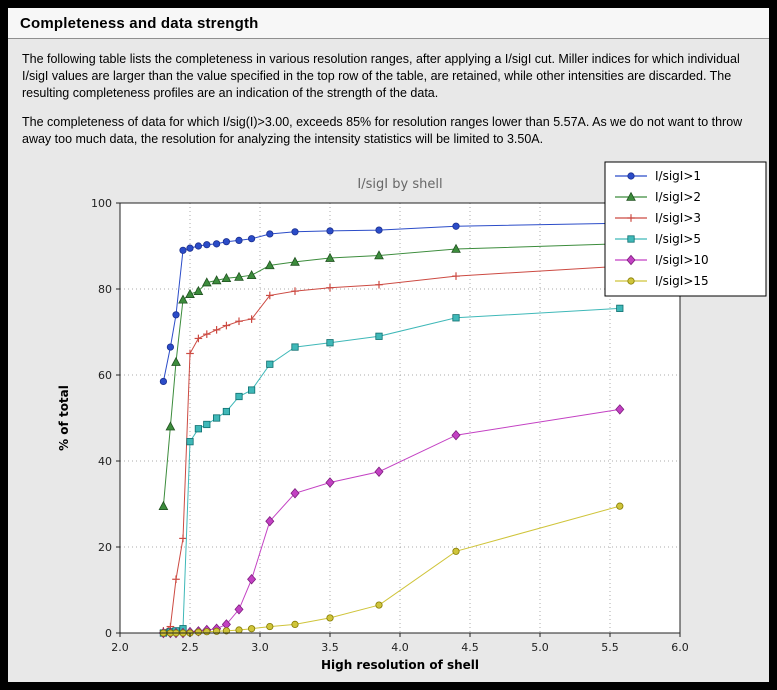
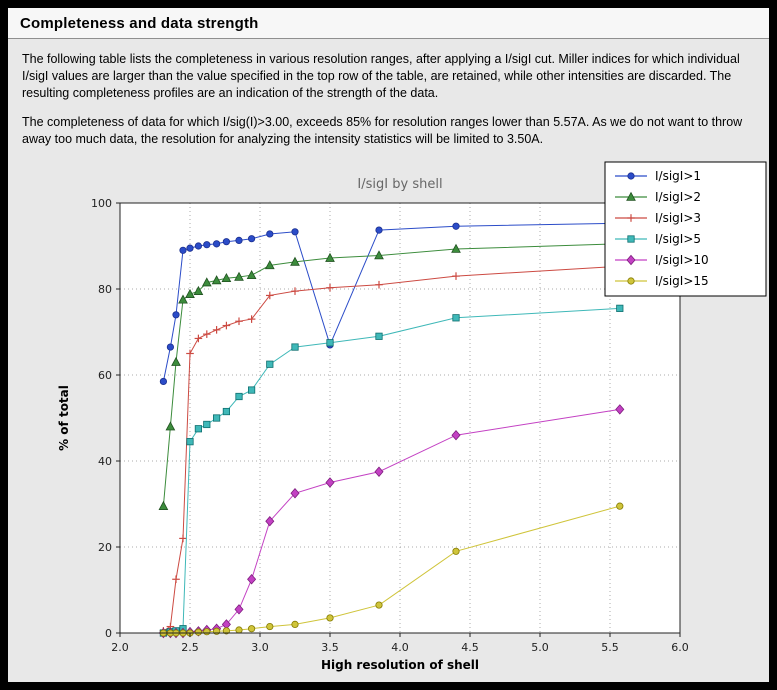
I/sigI>1/3.5: 94 -> 67
